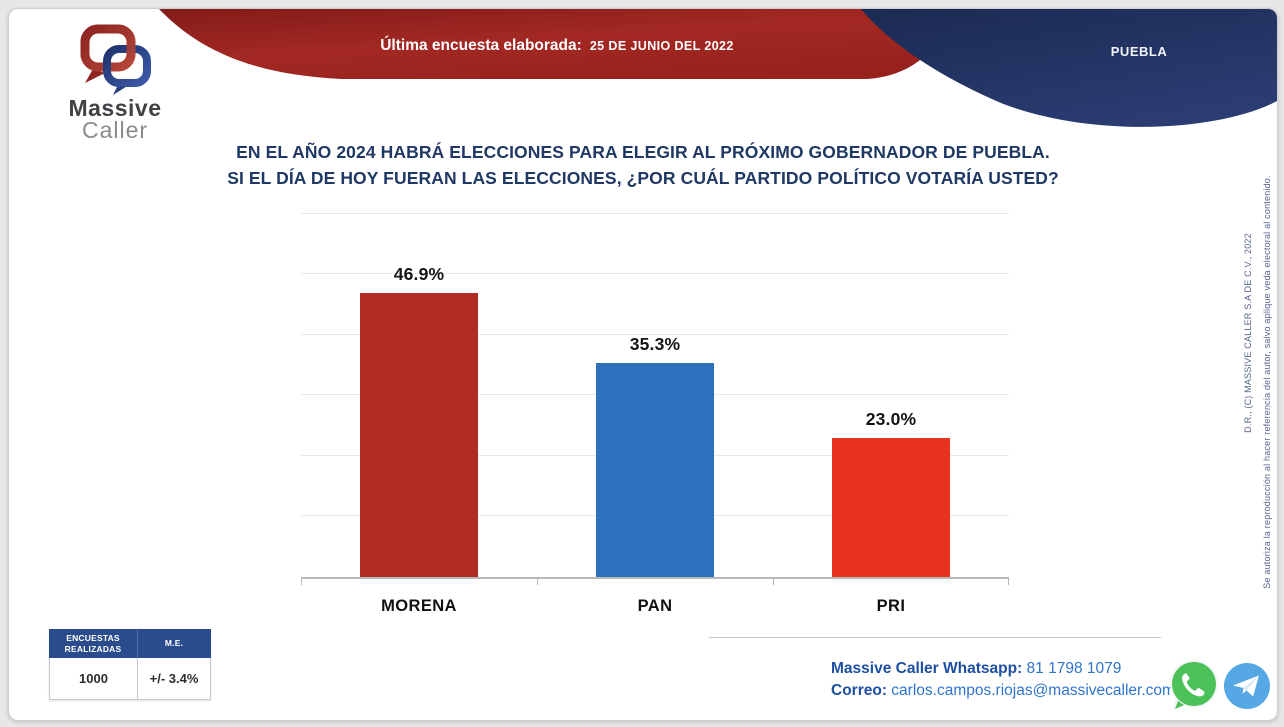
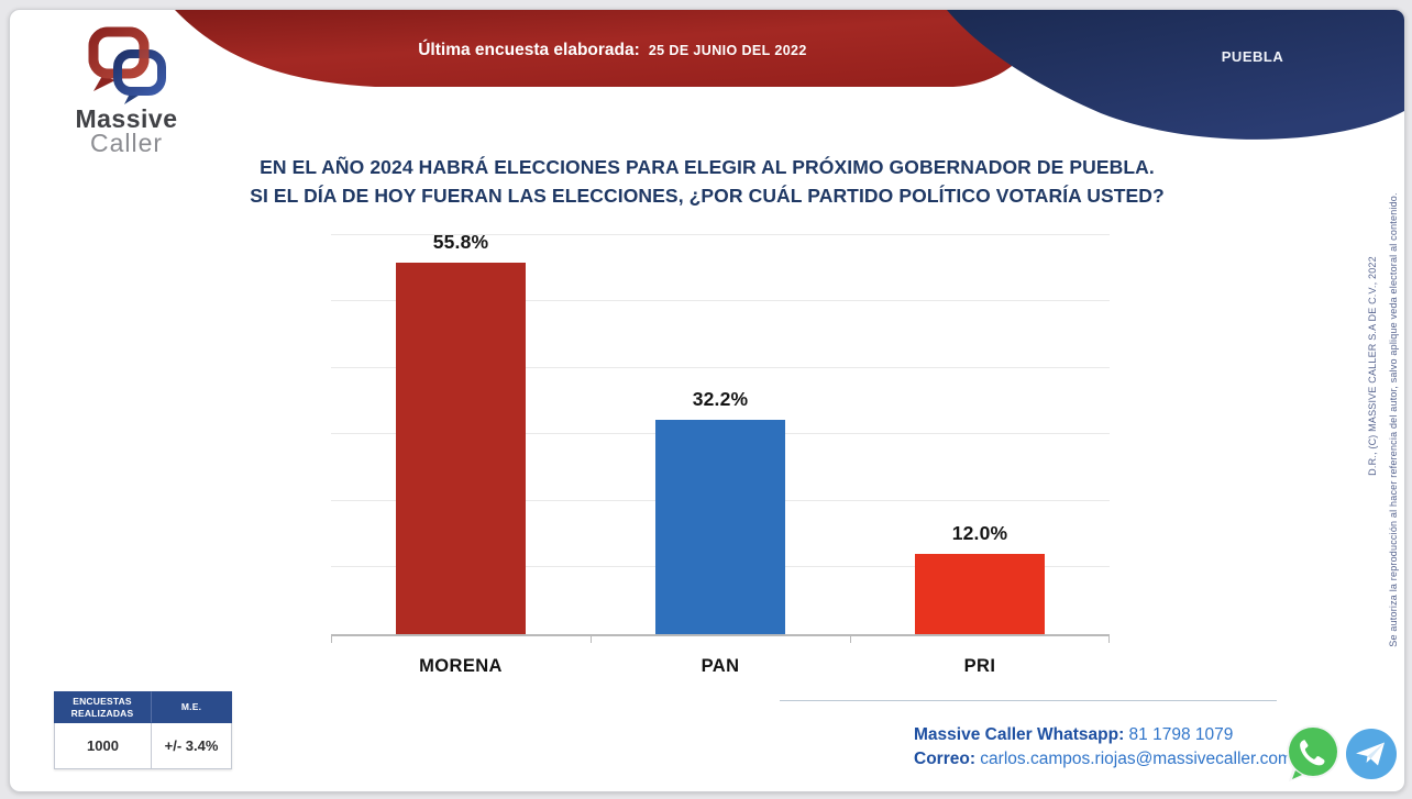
MORENA: 46.9% -> 55.8%
PAN: 35.3% -> 32.2%
PRI: 23.0% -> 12.0%
